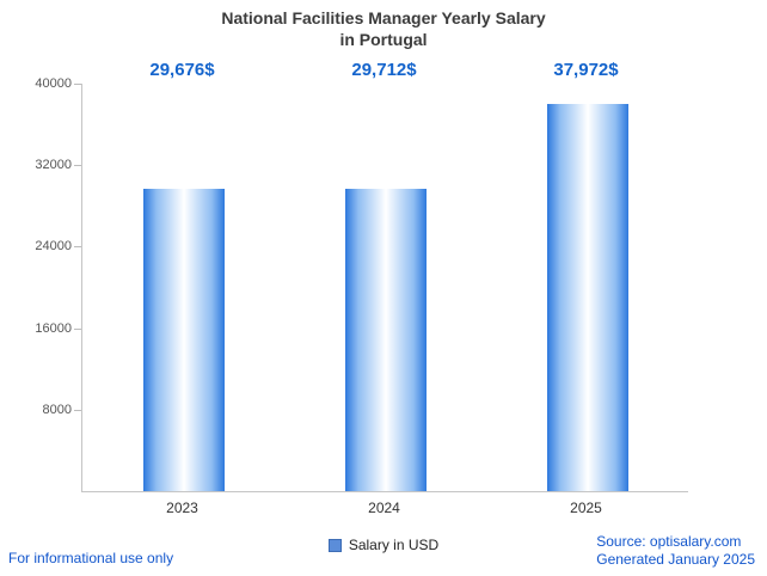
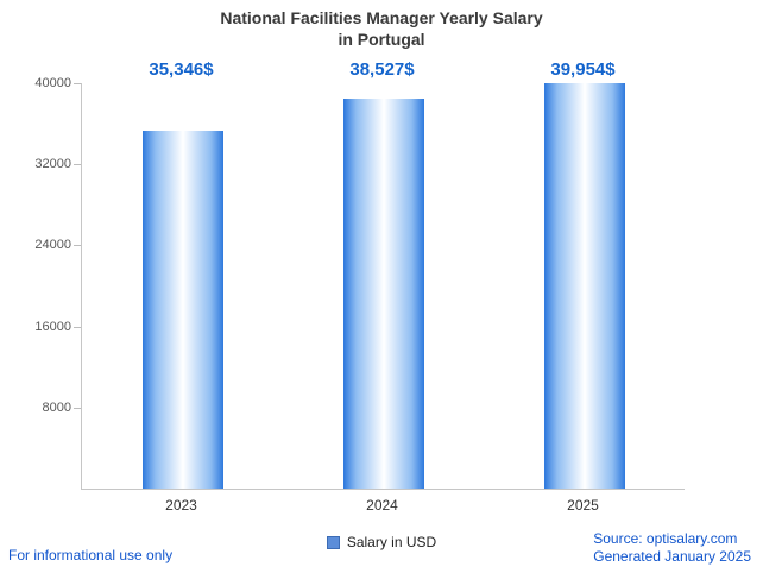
2023: 29,676 -> 35,346
2024: 29,712 -> 38,527
2025: 37,972 -> 39,954
